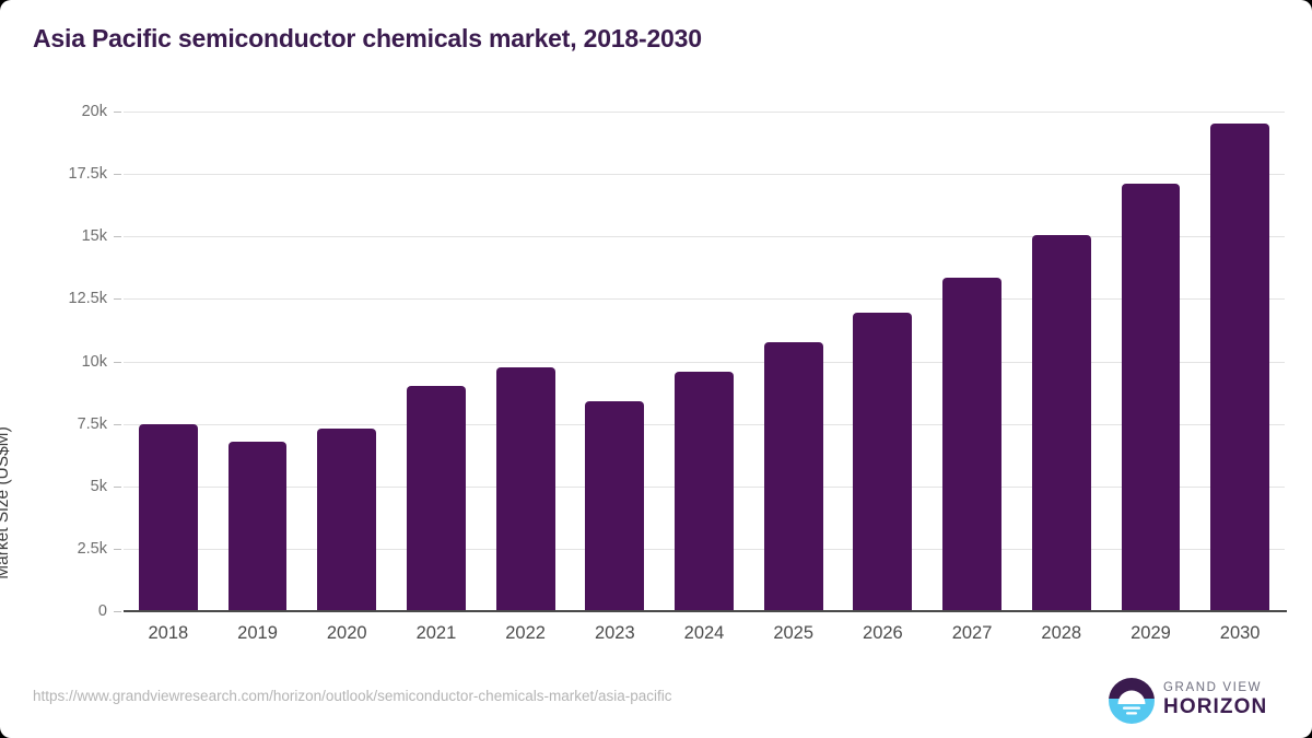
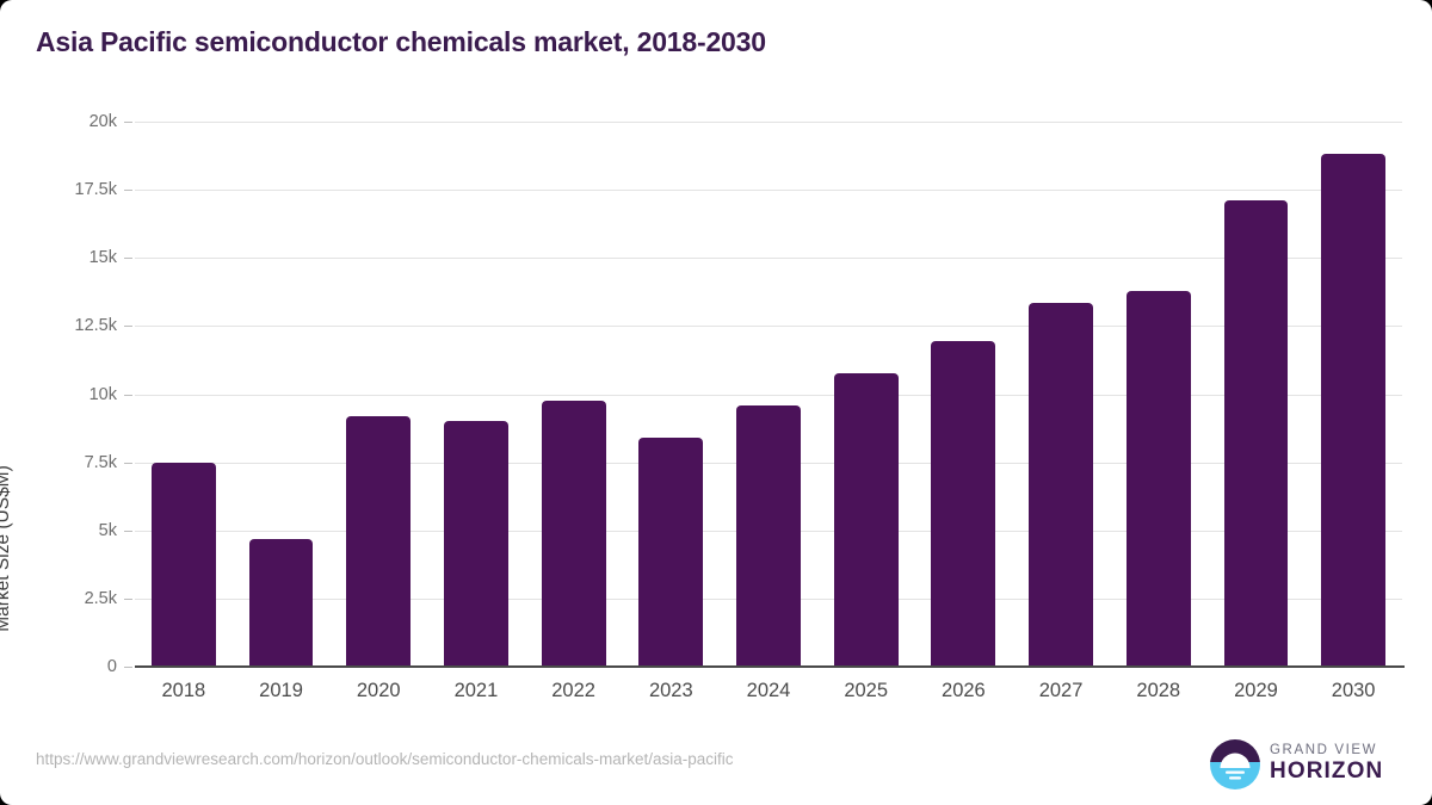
2019: 6.8k -> 4.7k
2020: 7.3k -> 9.2k
2028: 15.0k -> 13.8k
2030: 19.5k -> 18.8k
